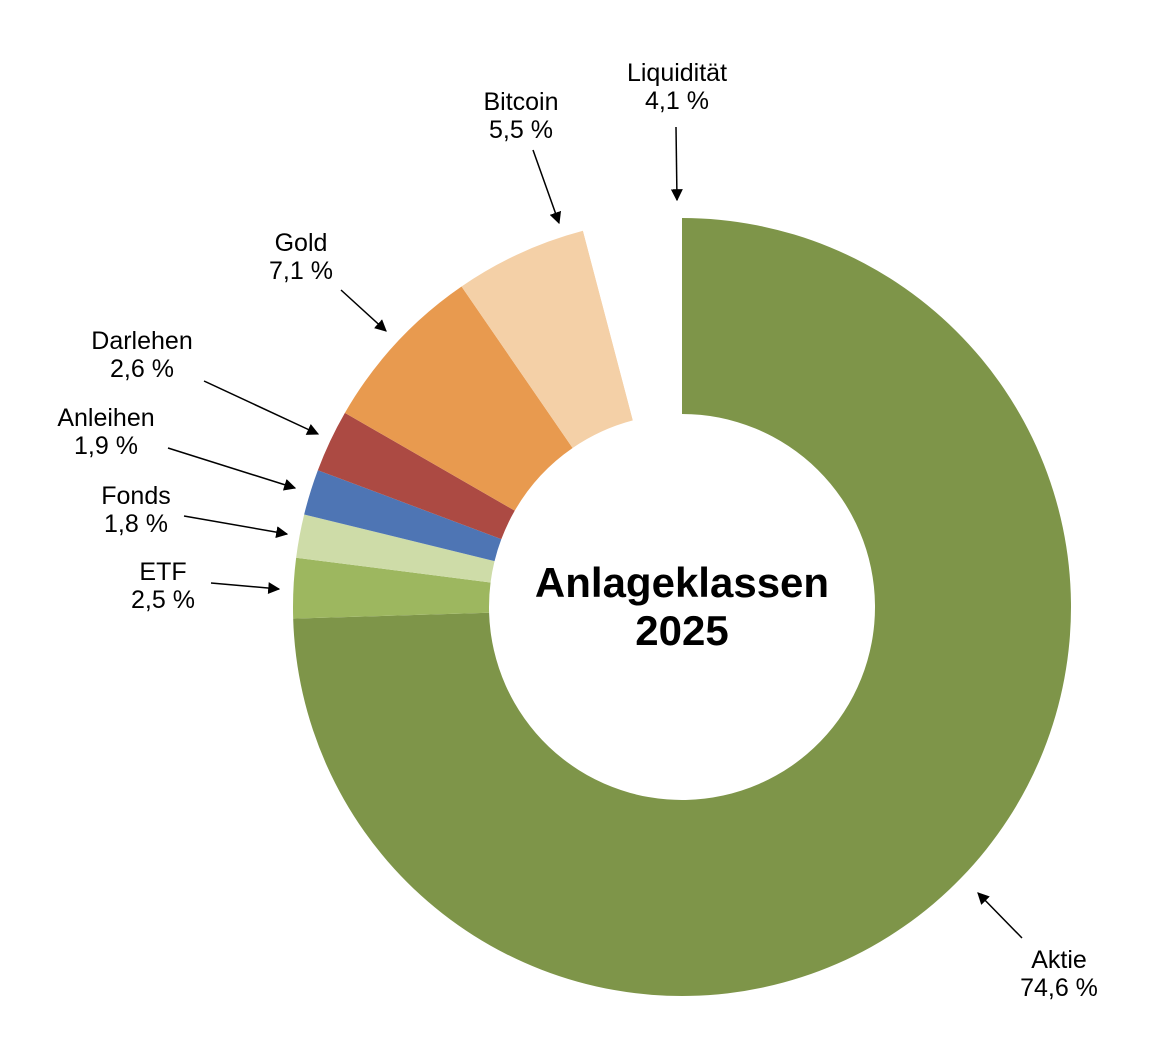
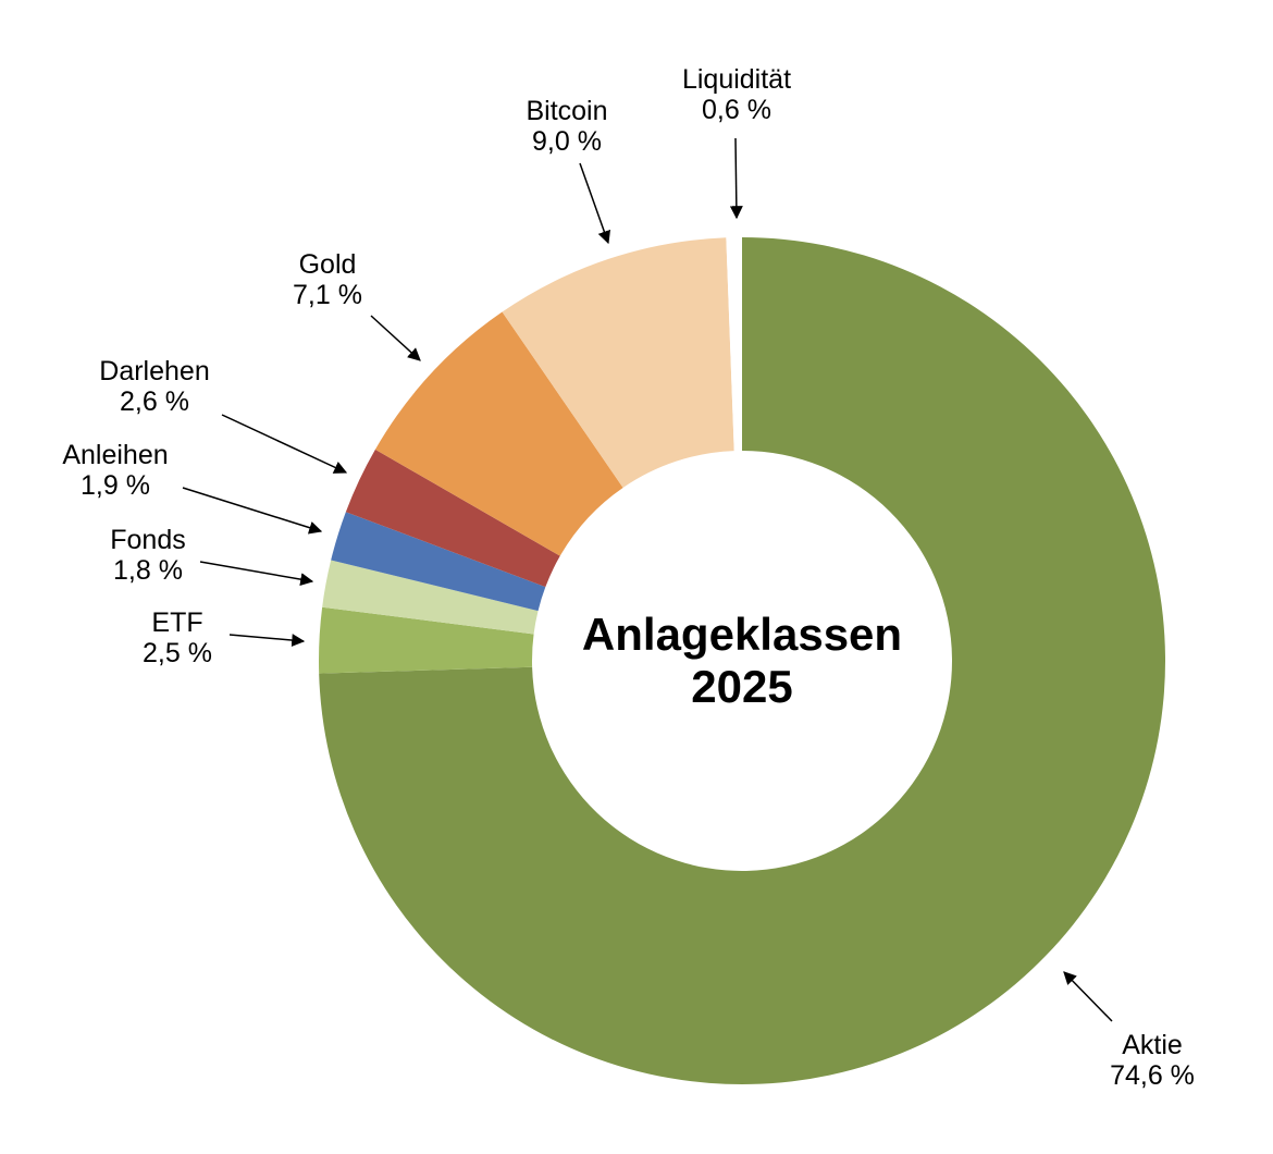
Bitcoin: 5,5 -> 9,0
Liquidität: 4,1 -> 0,6
